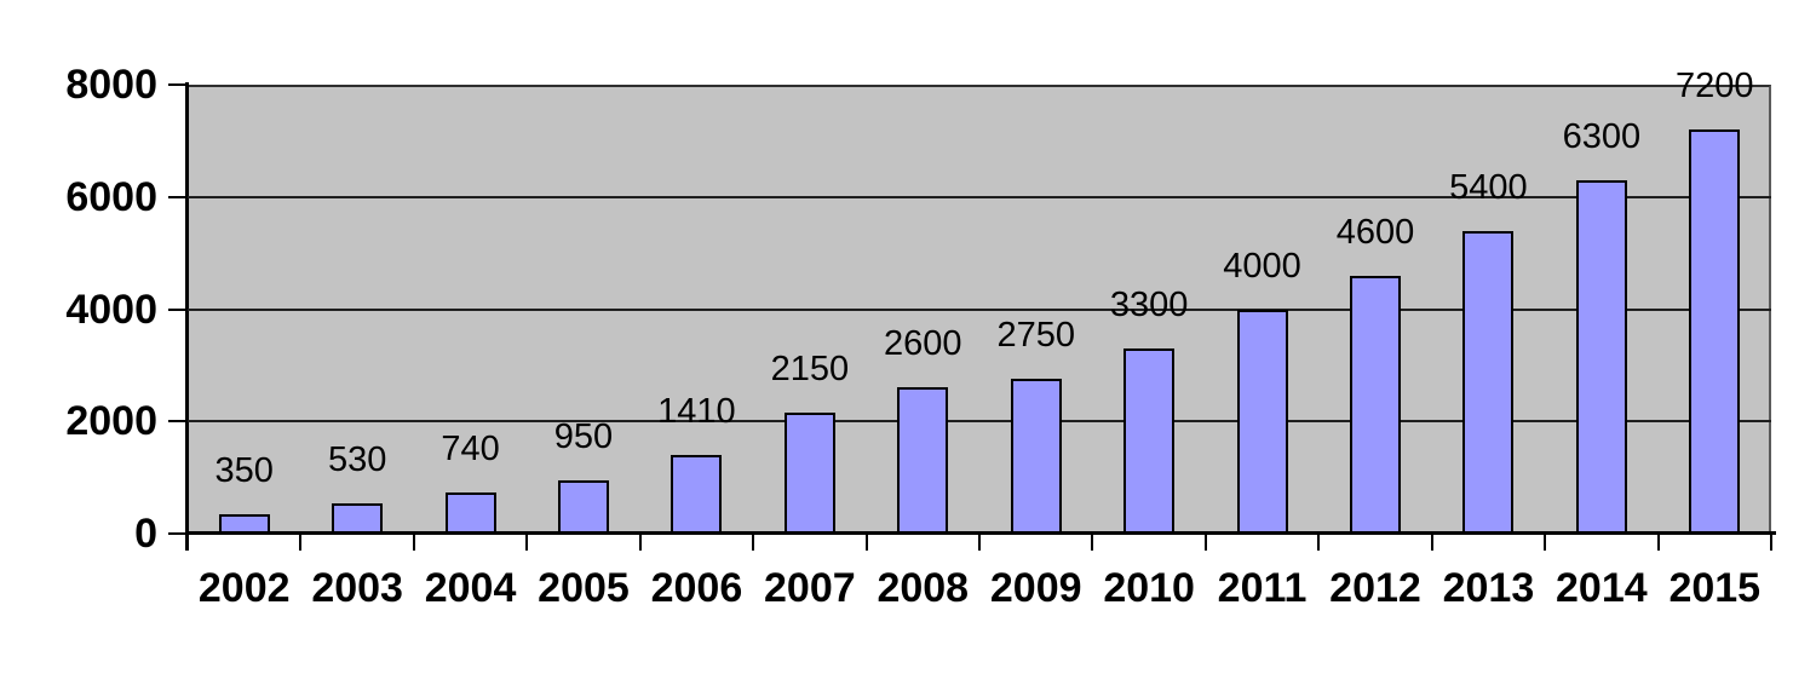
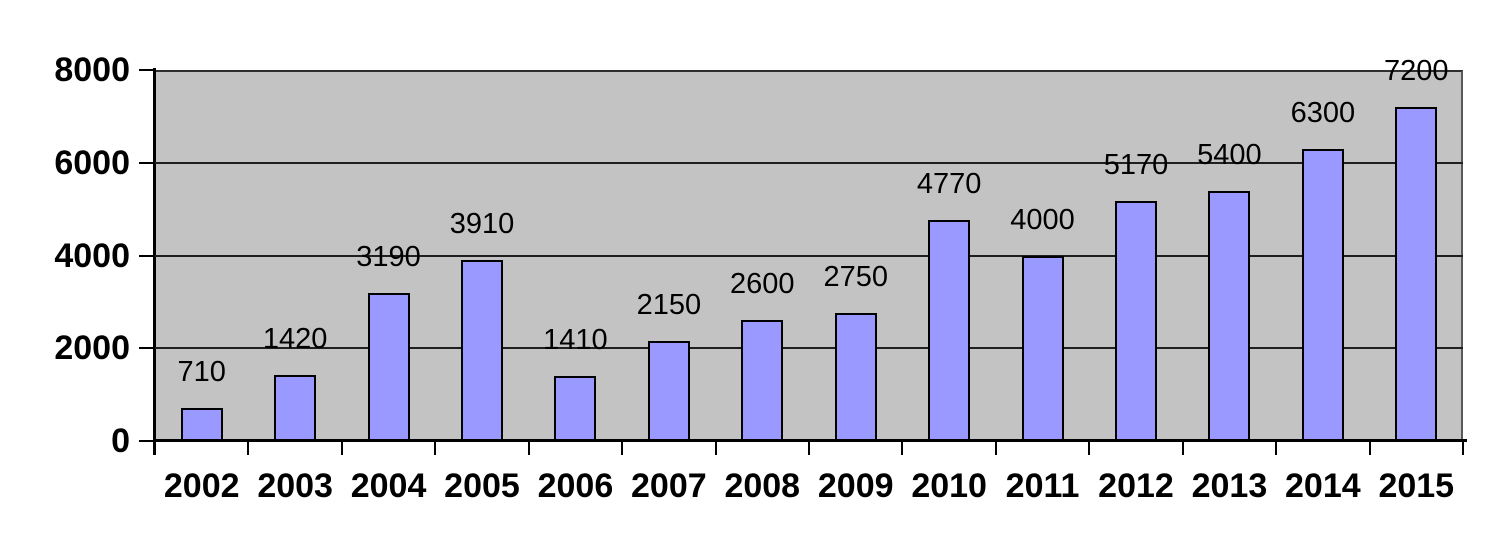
2002: 350 -> 710
2003: 530 -> 1420
2004: 740 -> 3190
2005: 950 -> 3910
2010: 3300 -> 4770
2012: 4600 -> 5170
